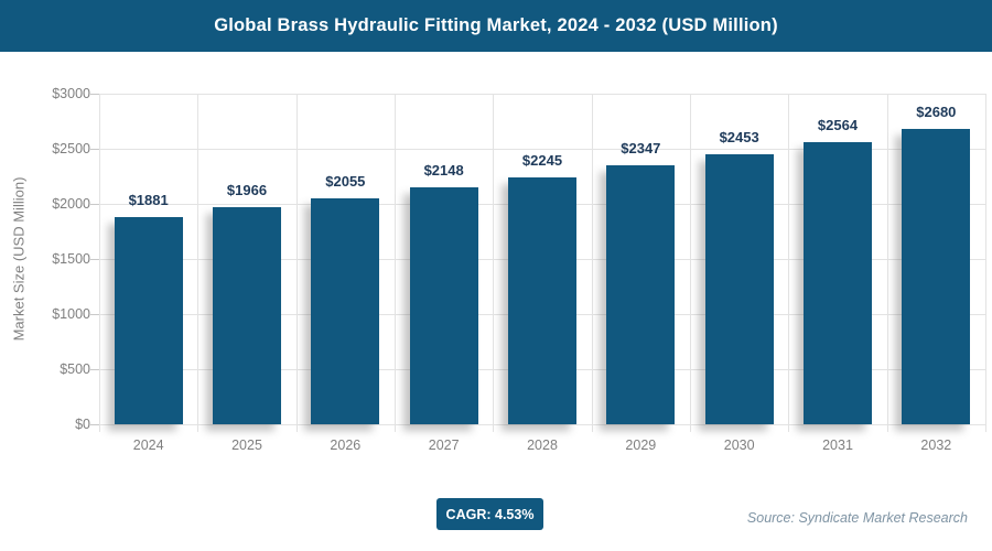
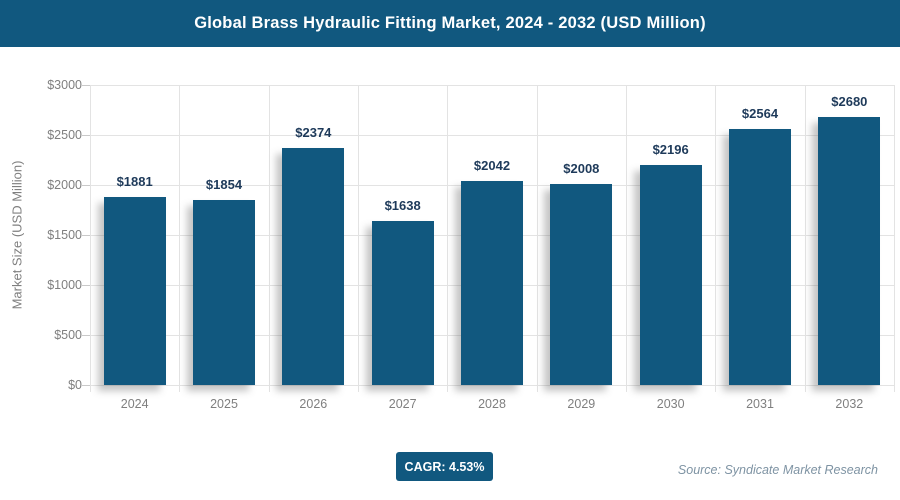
2025: $1966 -> $1854
2026: $2055 -> $2374
2027: $2148 -> $1638
2028: $2245 -> $2042
2029: $2347 -> $2008
2030: $2453 -> $2196
